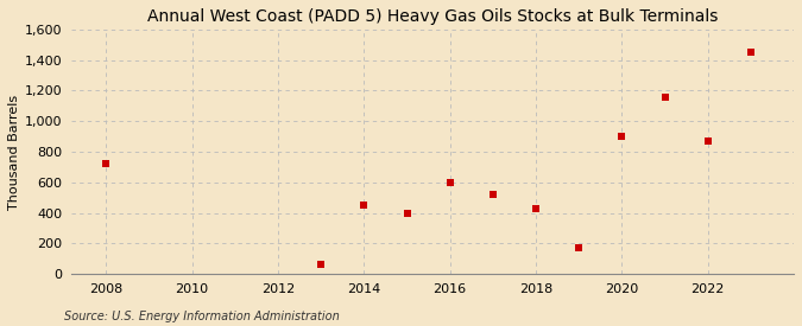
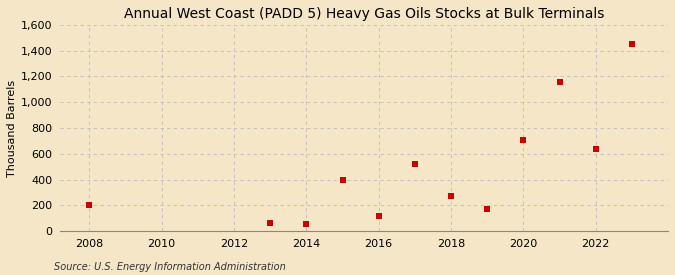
2008: 720 -> 200
2014: 450 -> 60
2016: 600 -> 120
2018: 430 -> 280
2020: 900 -> 710
2022: 870 -> 640
